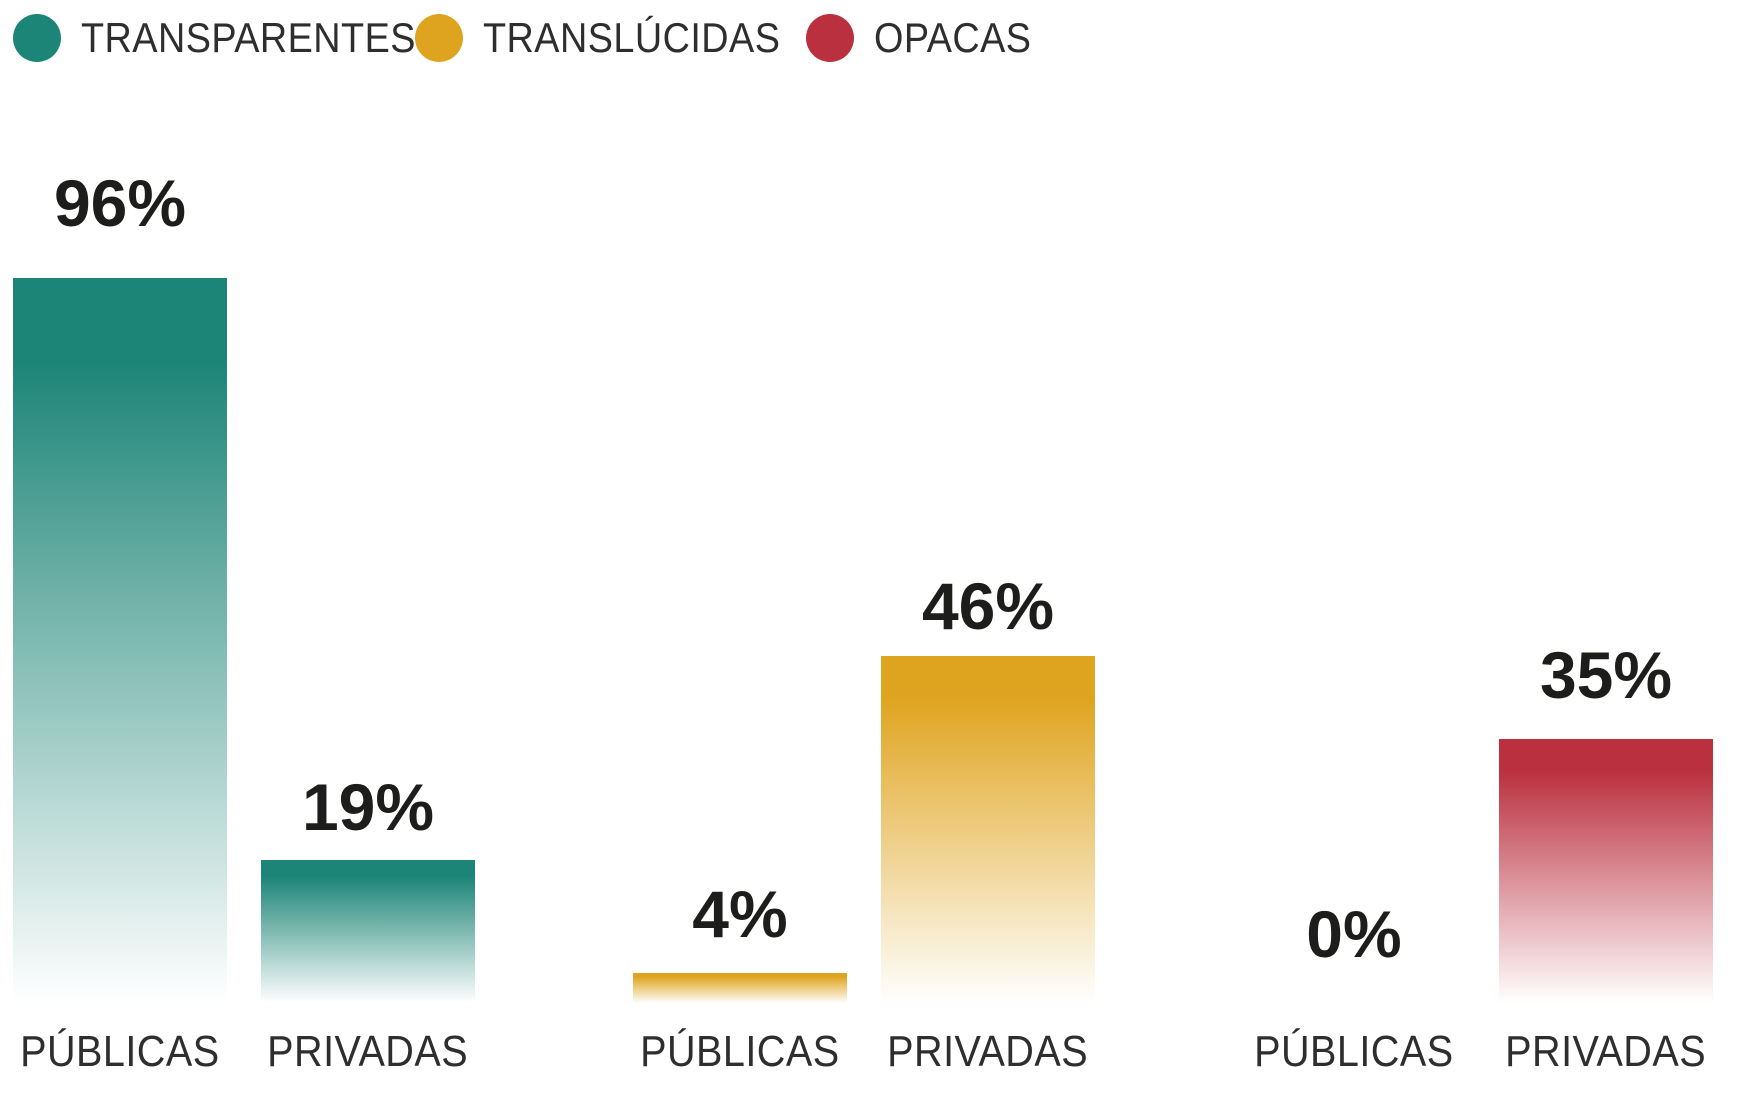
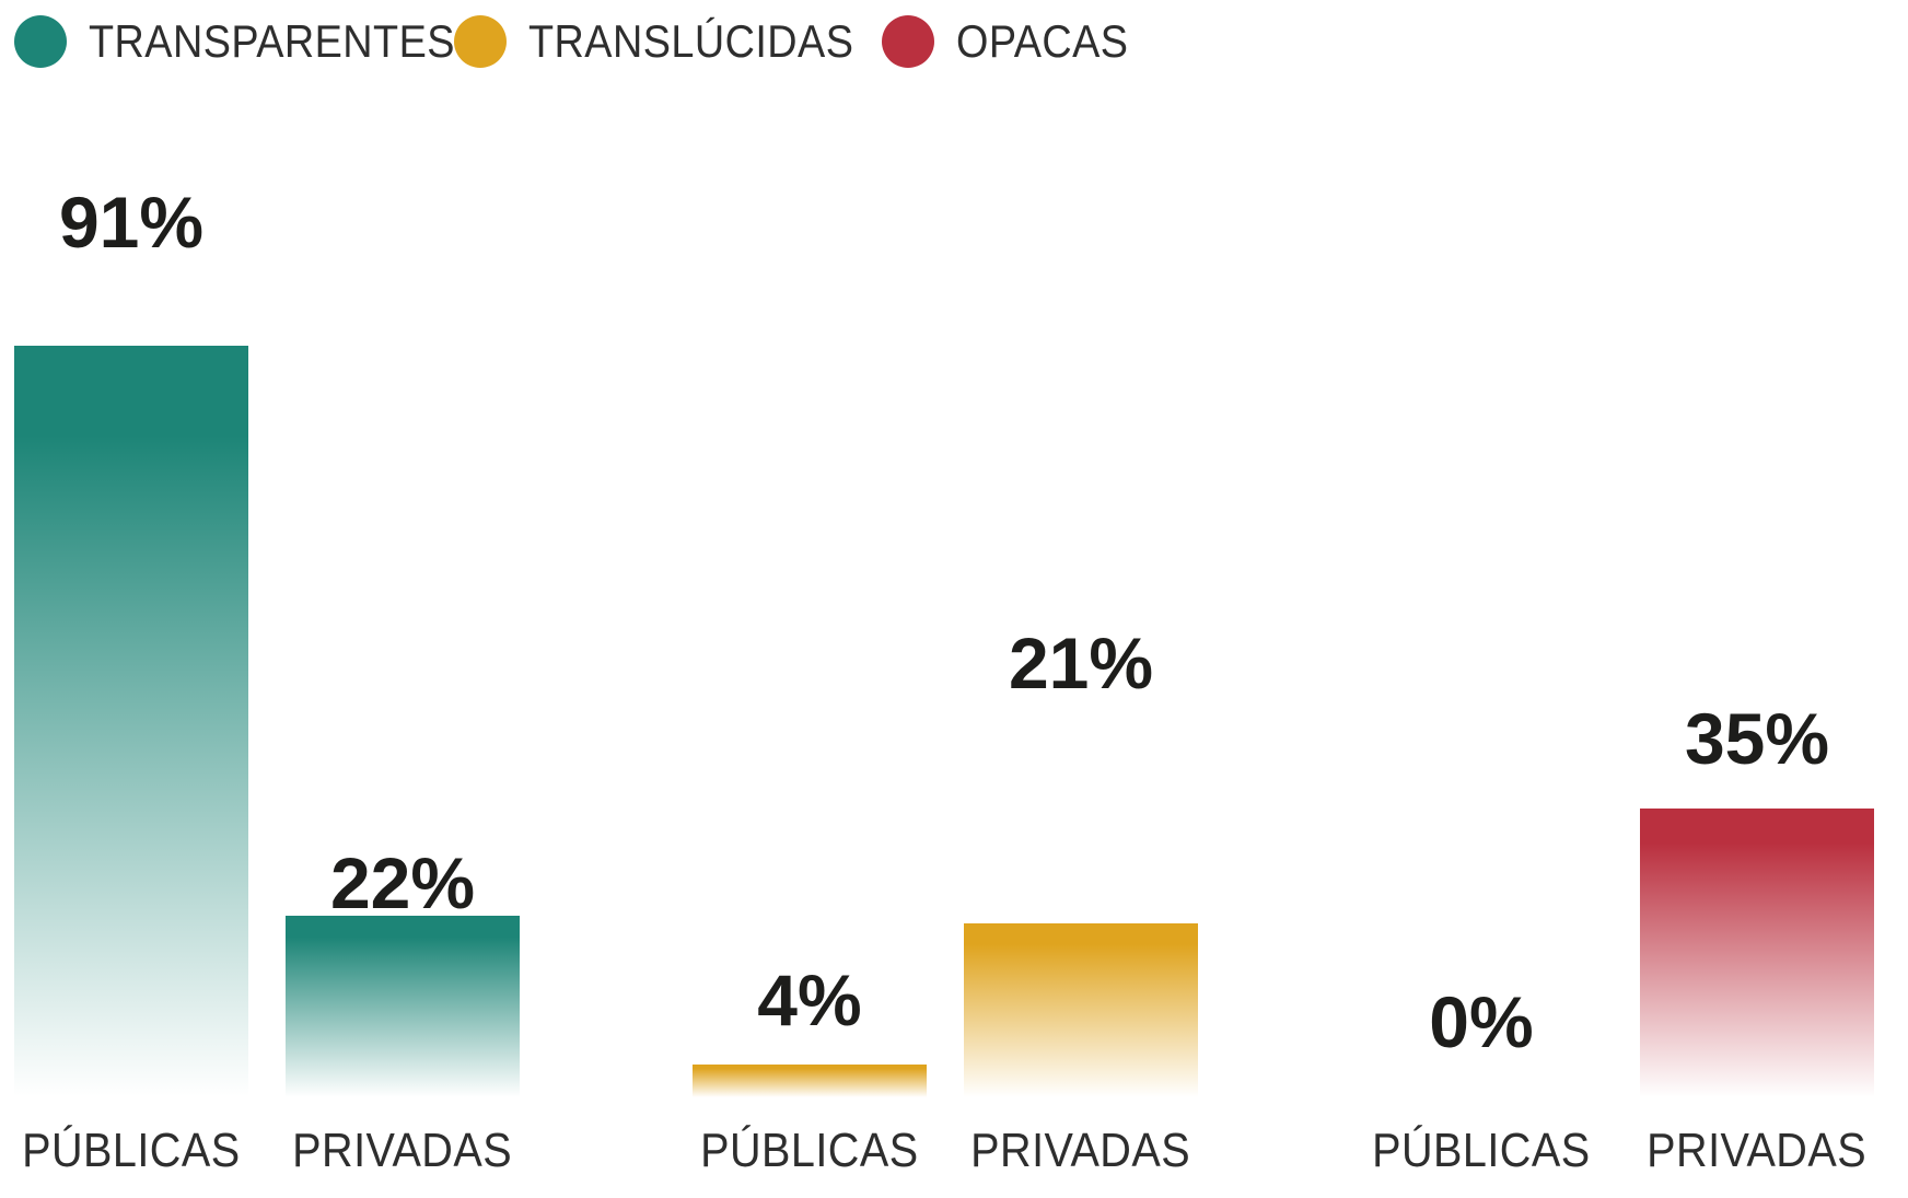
TRANSPARENTES/PÚBLICAS: 96% -> 91%
TRANSPARENTES/PRIVADAS: 19% -> 22%
TRANSLÚCIDAS/PRIVADAS: 46% -> 21%
